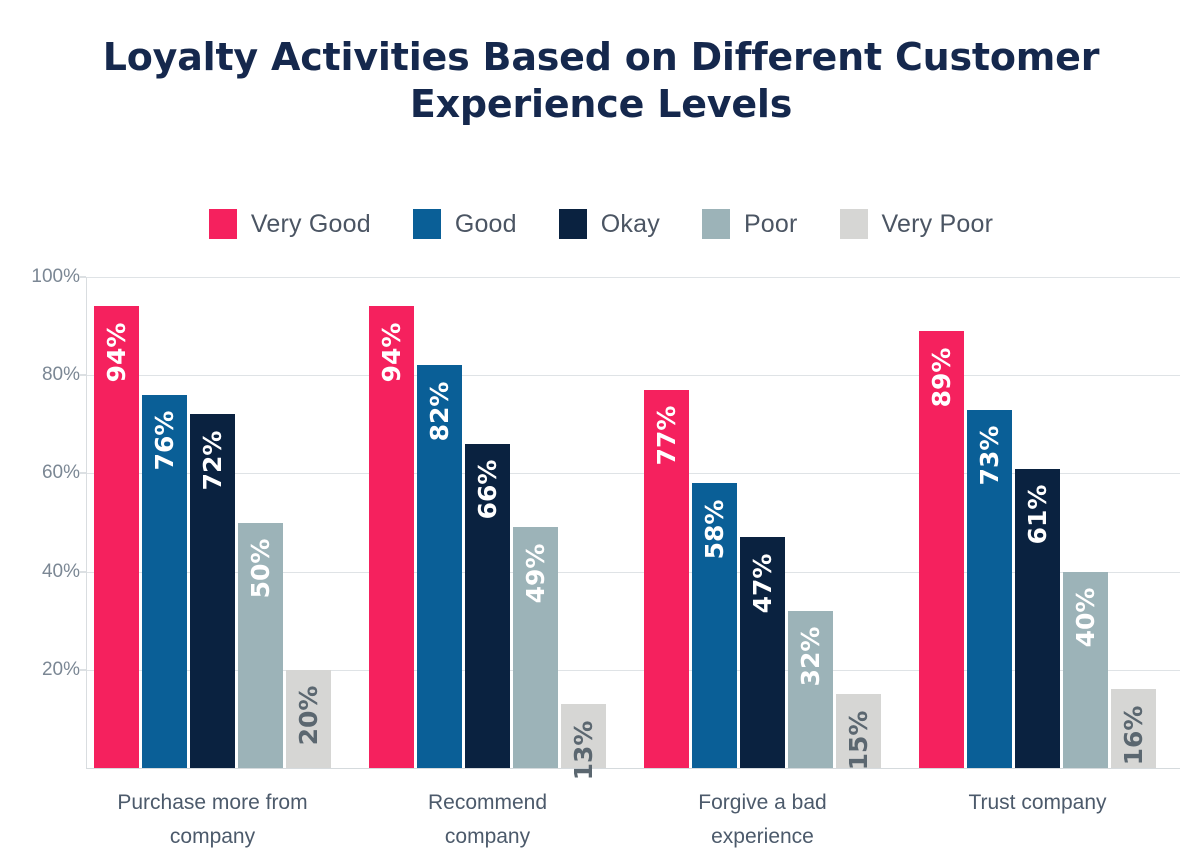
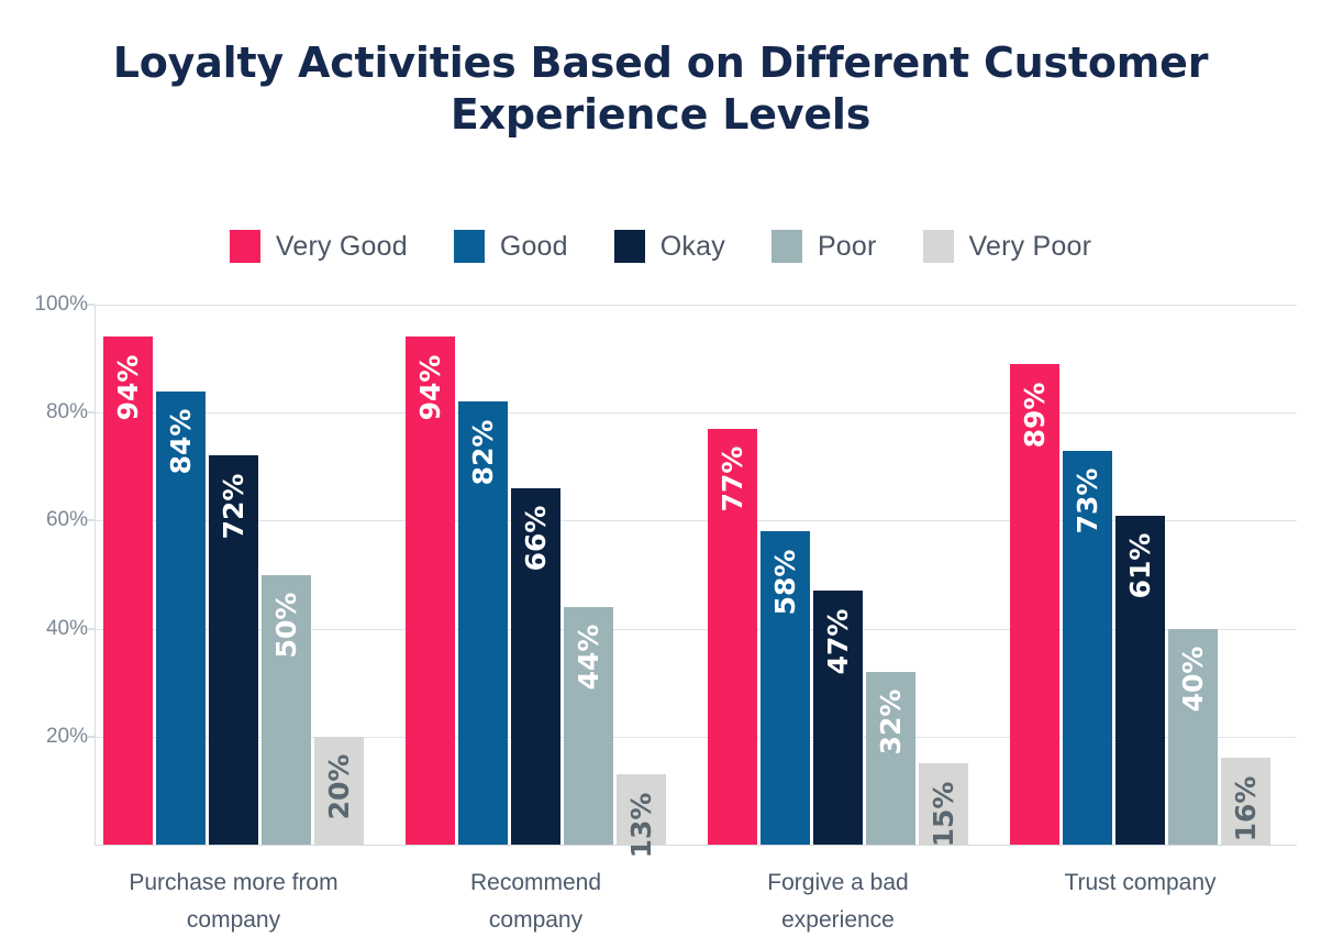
Good/Purchase more from company: 76% -> 84%
Poor/Recommend company: 49% -> 44%
